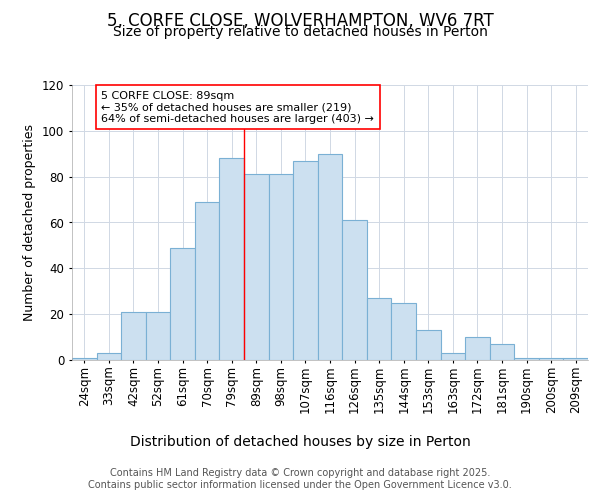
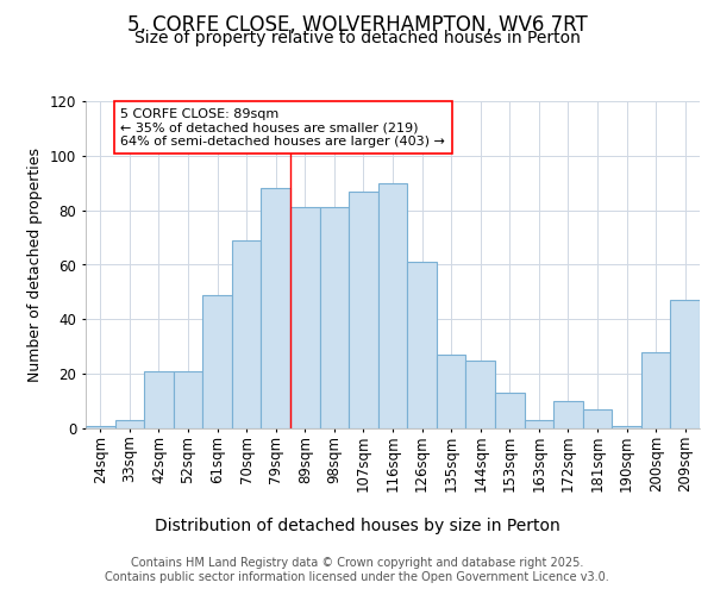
200sqm: 1 -> 28
209sqm: 1 -> 47
